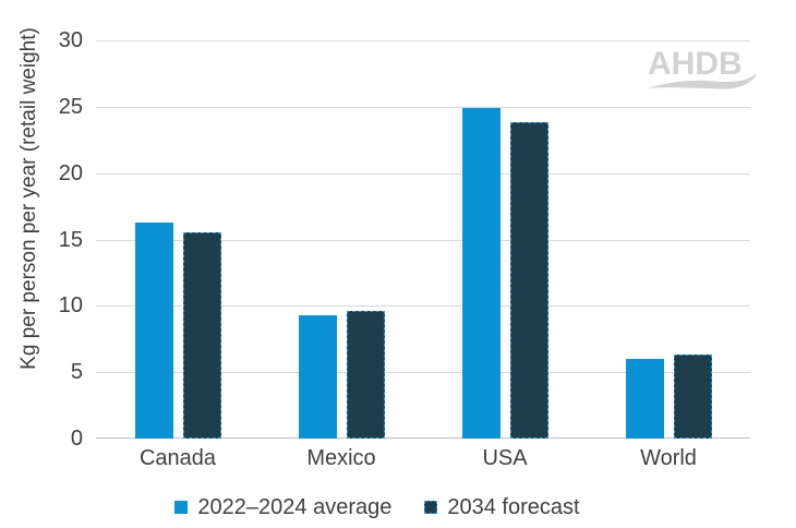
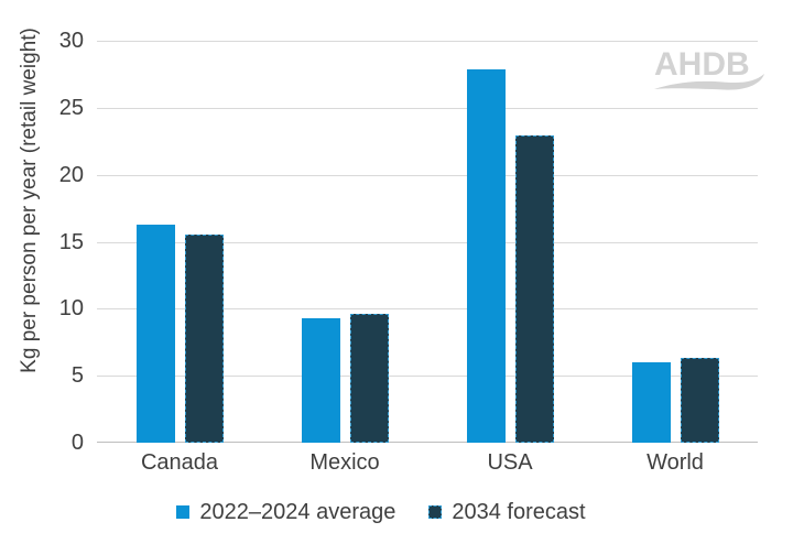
2022–2024 average/USA: 24.9 -> 27.9
2034 forecast/USA: 23.8 -> 22.9
